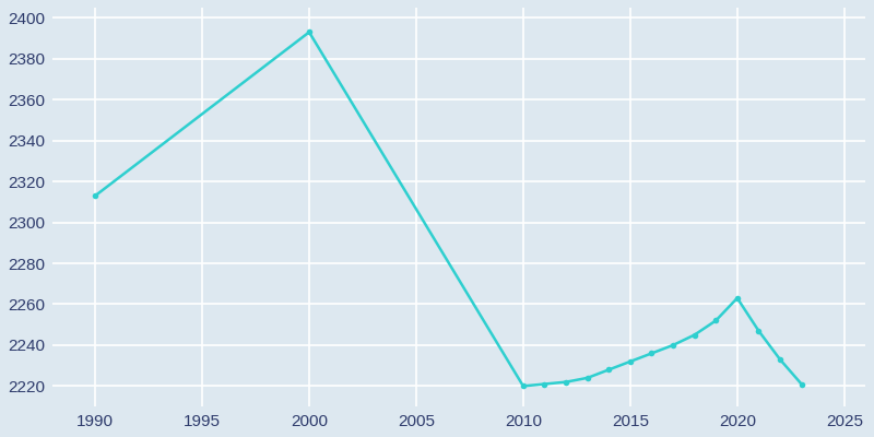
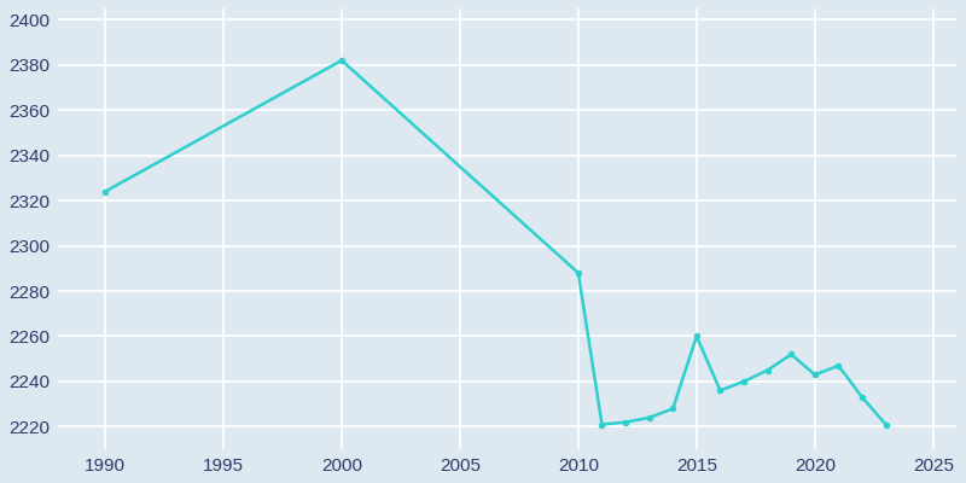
1990: 2313 -> 2324
2000: 2393 -> 2382
2010: 2220 -> 2288
2015: 2232 -> 2260
2020: 2263 -> 2243
